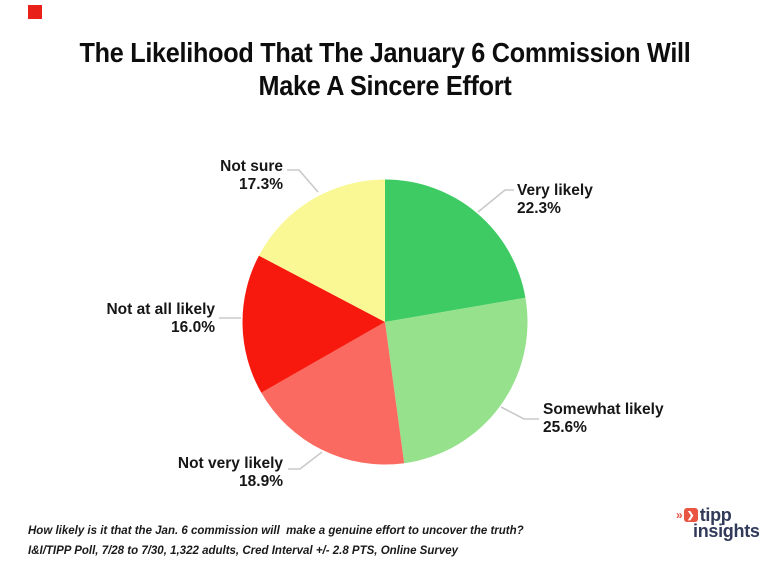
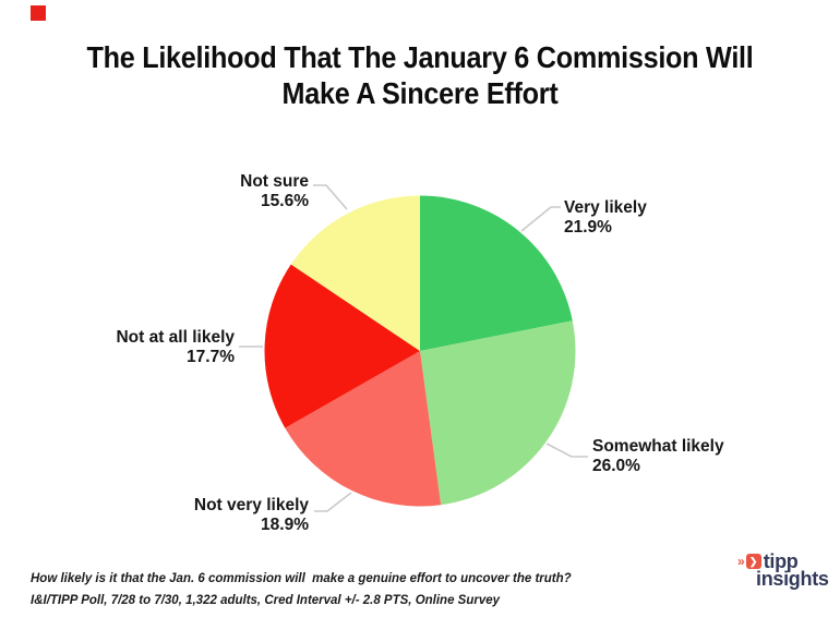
Very likely: 22.3% -> 21.9%
Somewhat likely: 25.6% -> 26.0%
Not at all likely: 16.0% -> 17.7%
Not sure: 17.3% -> 15.6%
